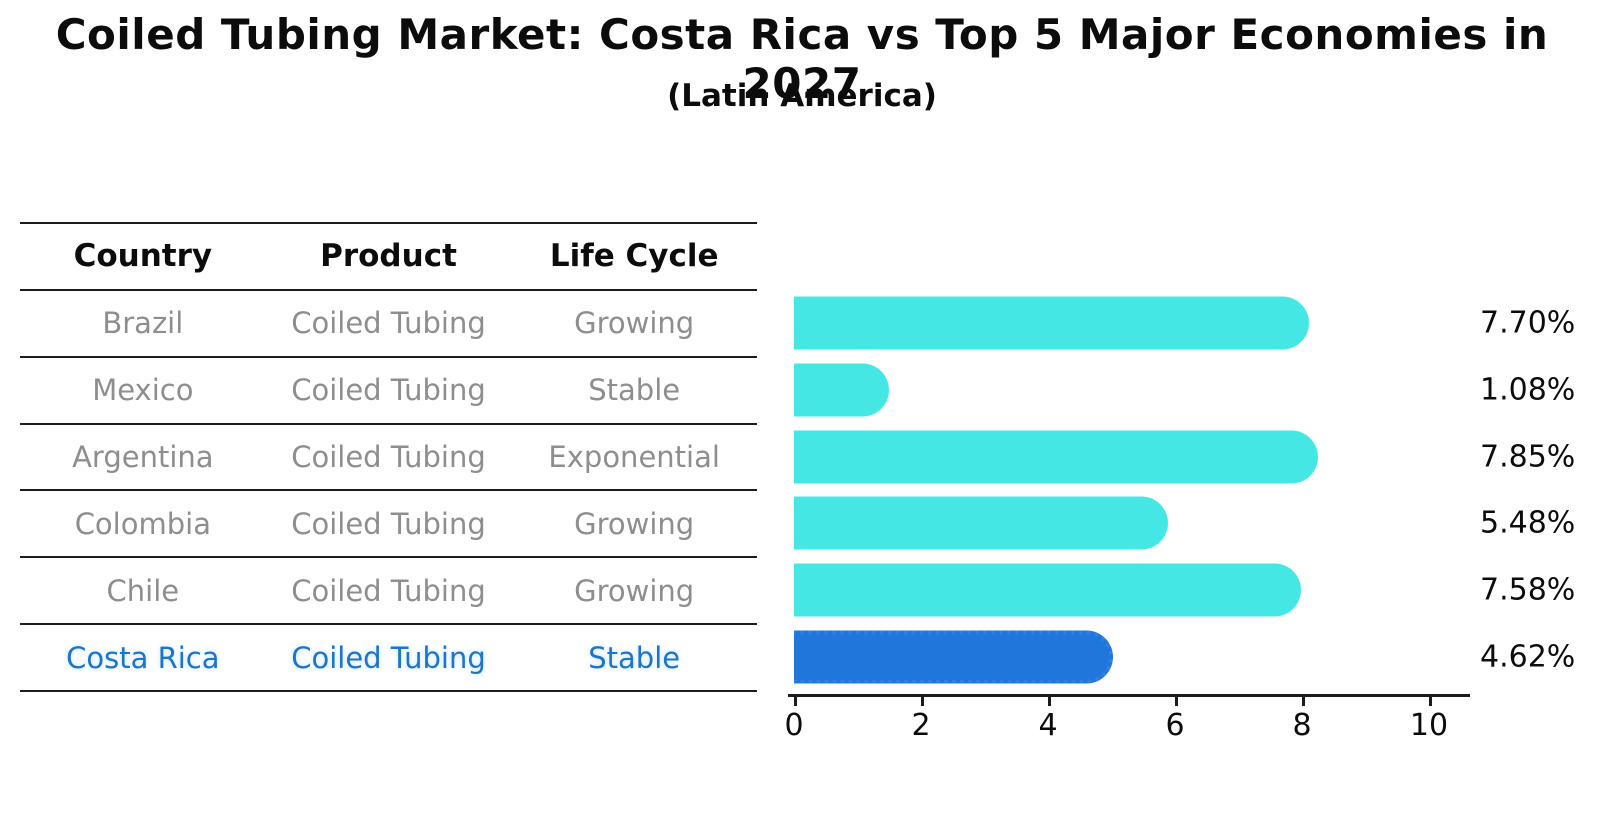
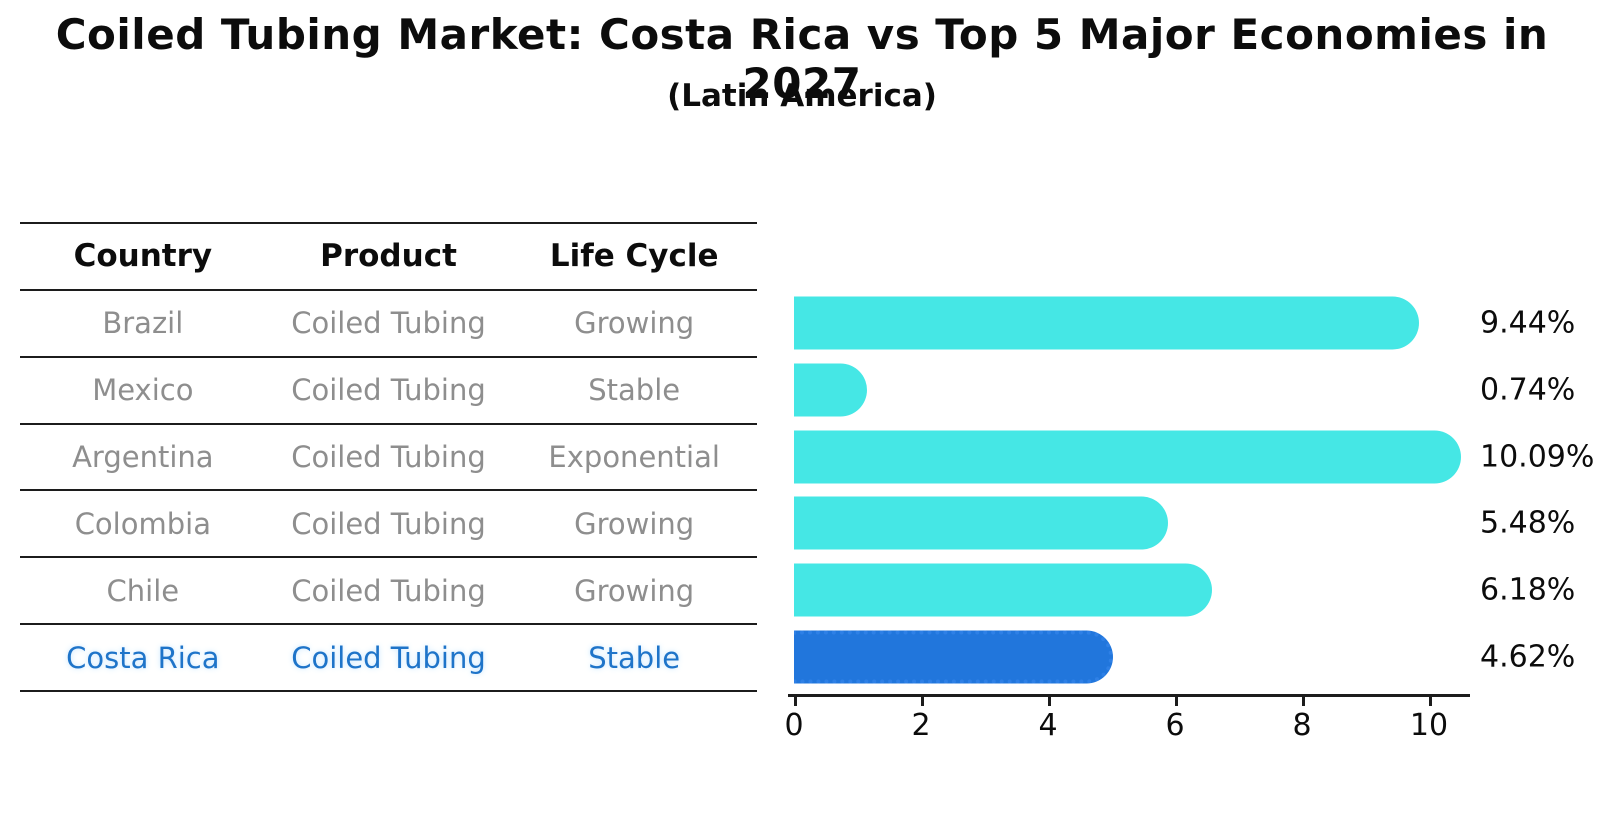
Brazil: 7.70% -> 9.44%
Mexico: 1.08% -> 0.74%
Argentina: 7.85% -> 10.09%
Chile: 7.58% -> 6.18%
